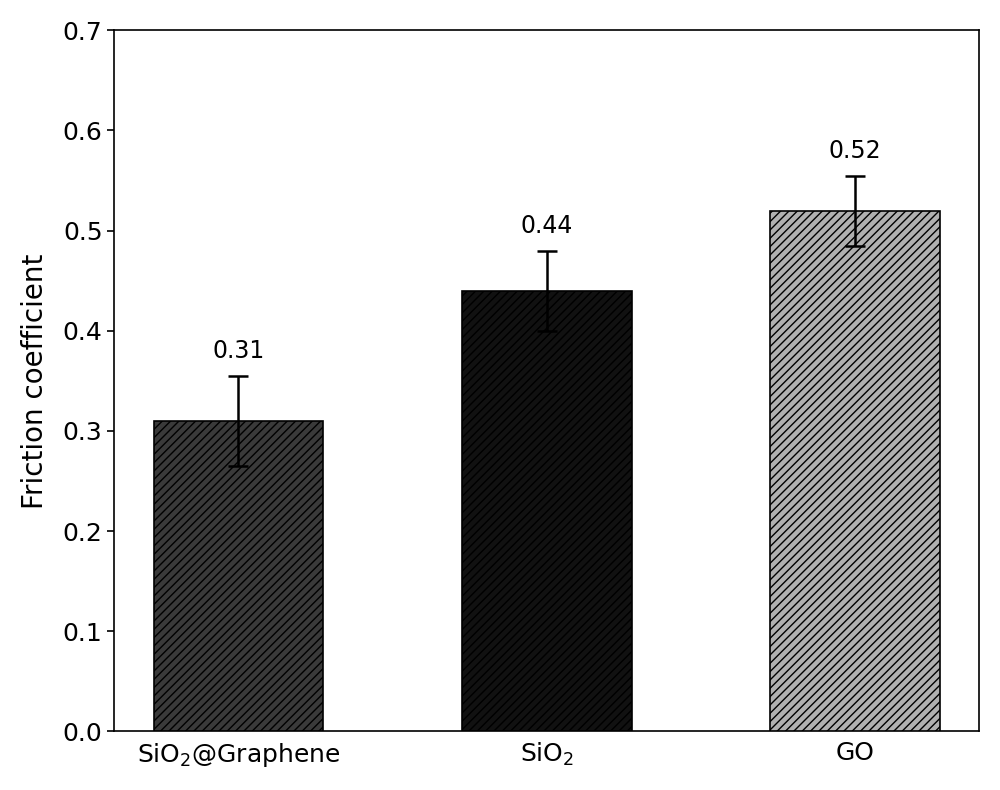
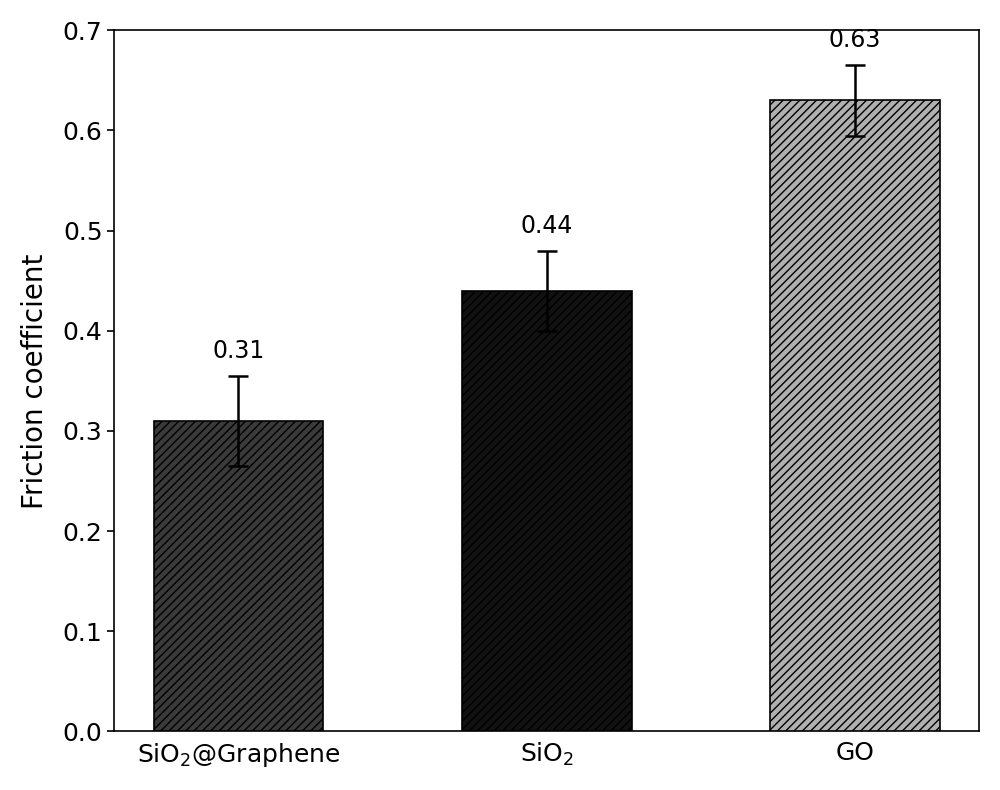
GO: 0.52 -> 0.63
